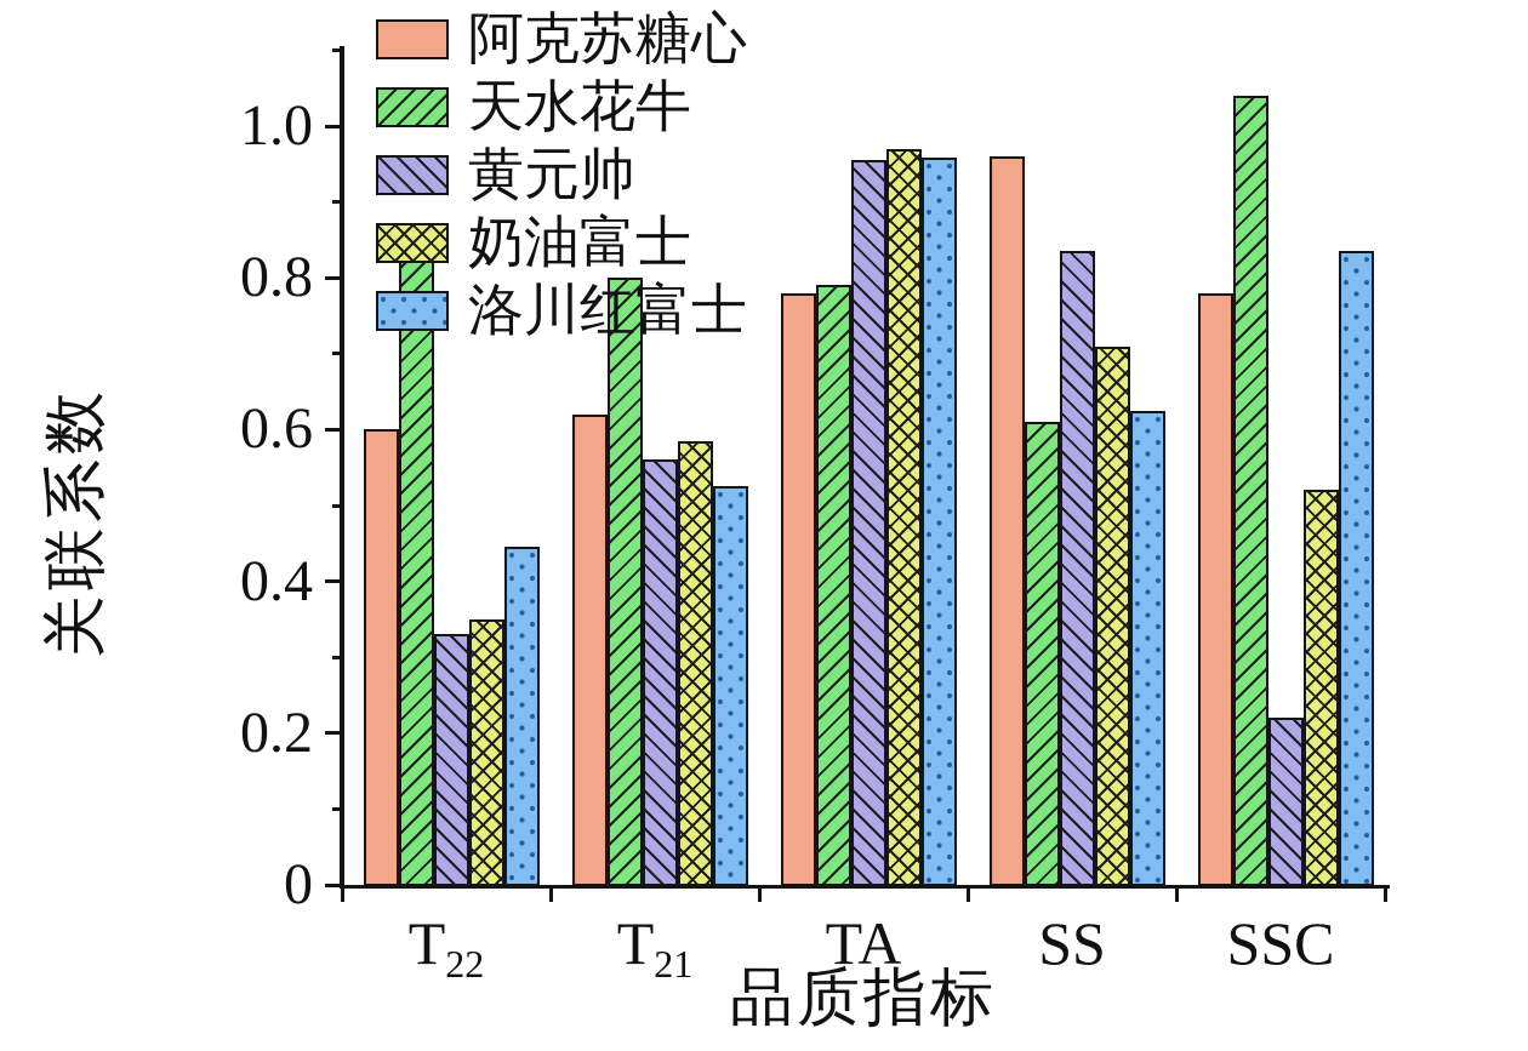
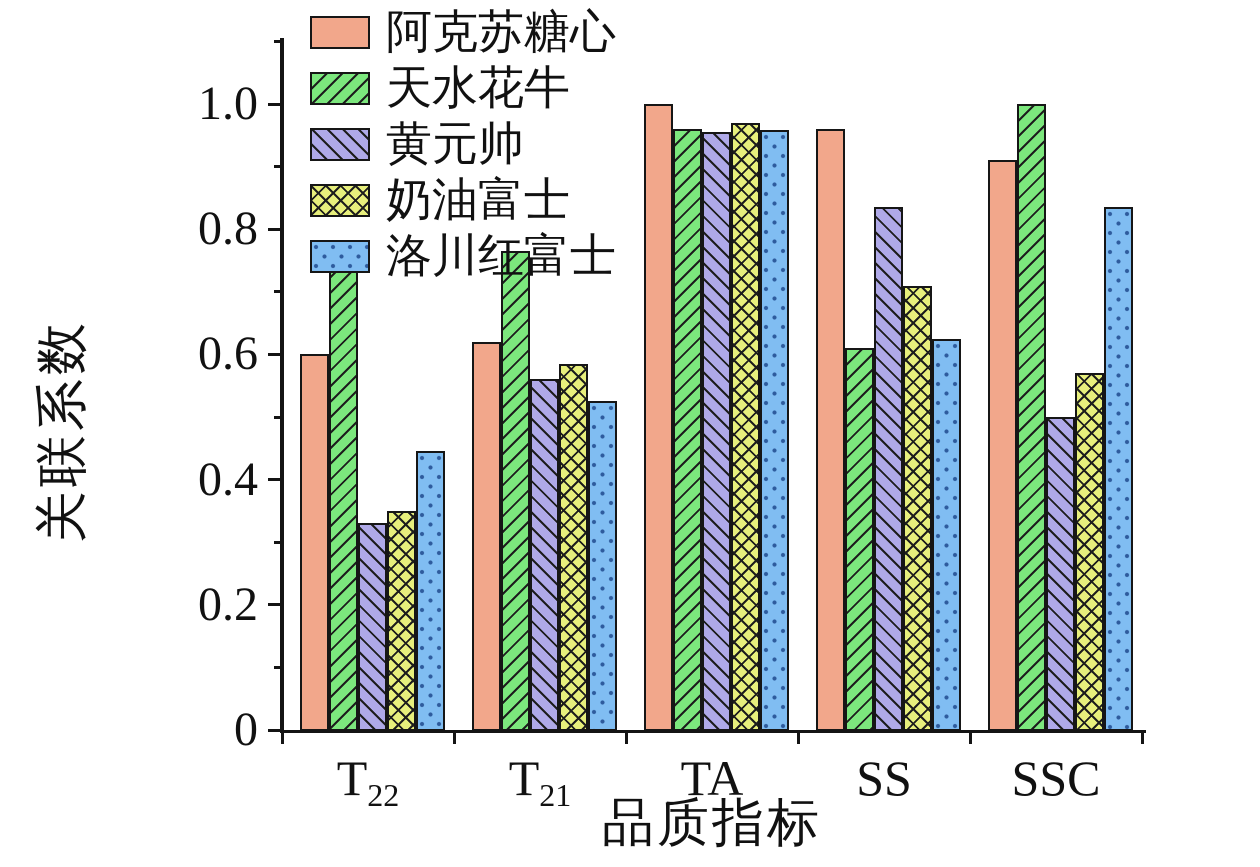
天水花牛/T22: 0.84 -> 0.78
天水花牛/T21: 0.80 -> 0.77
阿克苏糖心/TA: 0.78 -> 1.00
天水花牛/TA: 0.79 -> 0.96
阿克苏糖心/SSC: 0.78 -> 0.91
天水花牛/SSC: 1.04 -> 1.00
黄元帅/SSC: 0.22 -> 0.50
奶油富士/SSC: 0.52 -> 0.57
